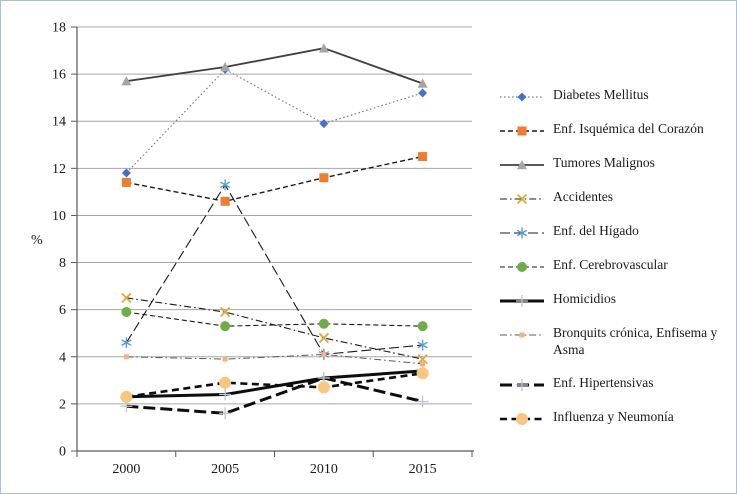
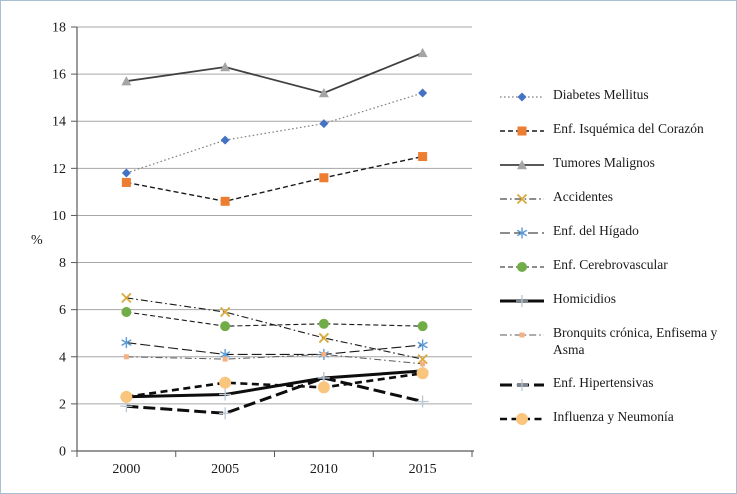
Diabetes Mellitus/2005: 16.2 -> 13.2
Enf. del Hígado/2005: 11.3 -> 4.1
Tumores Malignos/2010: 17.1 -> 15.2
Tumores Malignos/2015: 15.6 -> 16.9
